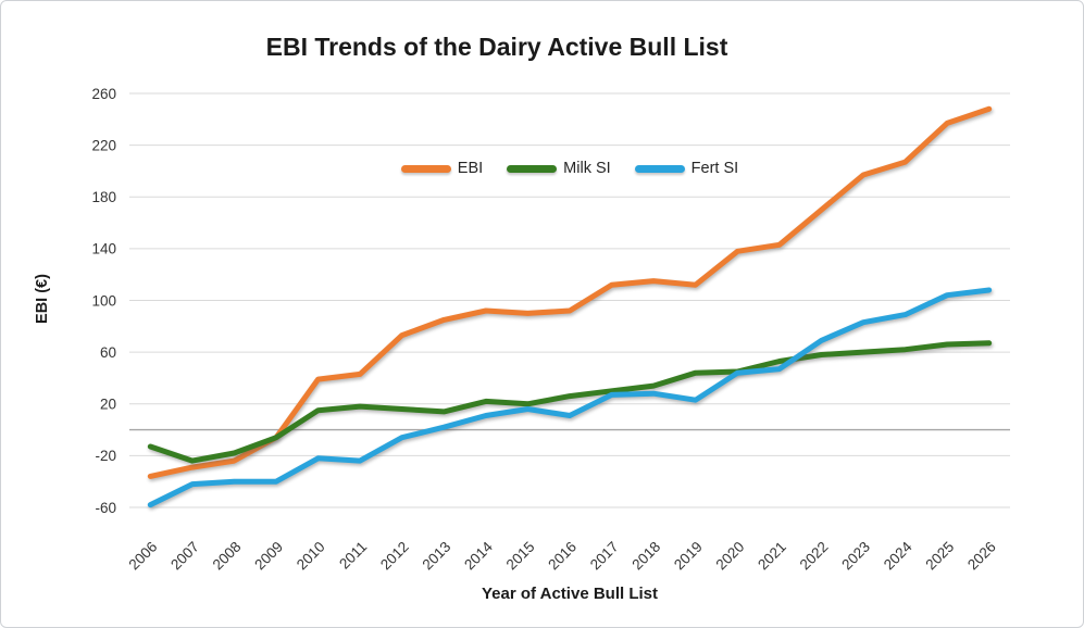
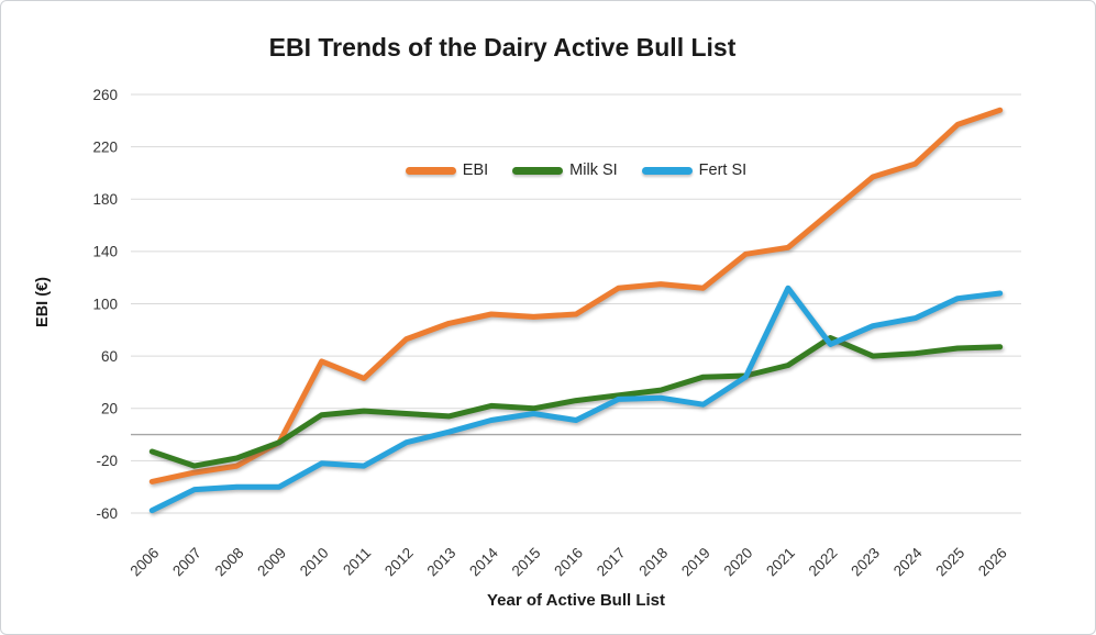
EBI/2010: 39 -> 56
Fert SI/2021: 47 -> 112
Milk SI/2022: 58 -> 74
